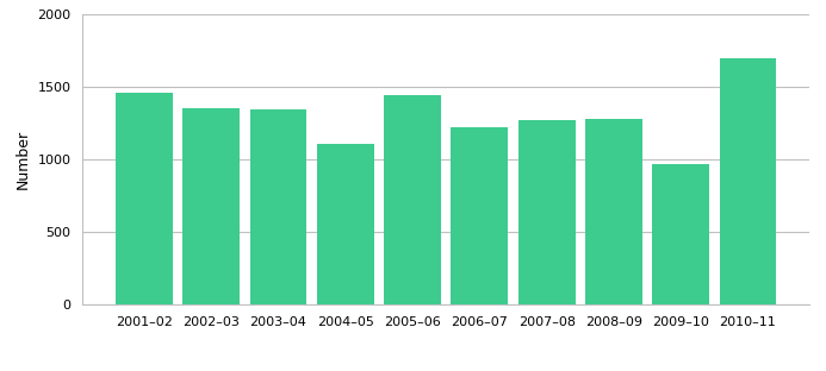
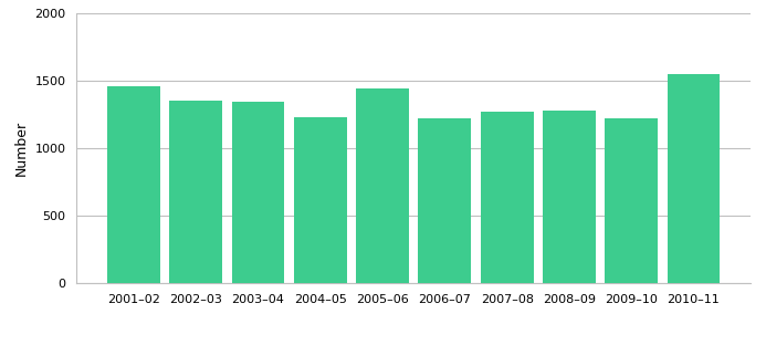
2004–05: 1110 -> 1240
2009–10: 970 -> 1220
2010–11: 1700 -> 1550
